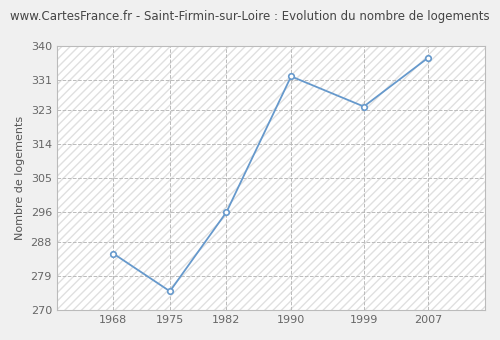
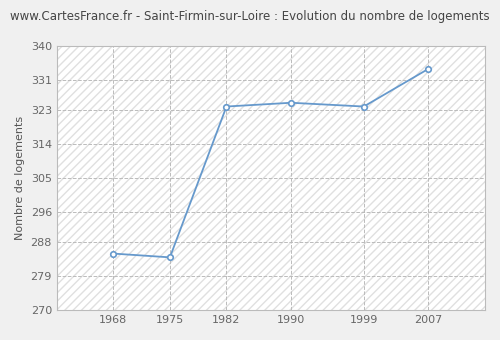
1975: 275 -> 284
1982: 296 -> 324
1990: 332 -> 325
2007: 337 -> 334
